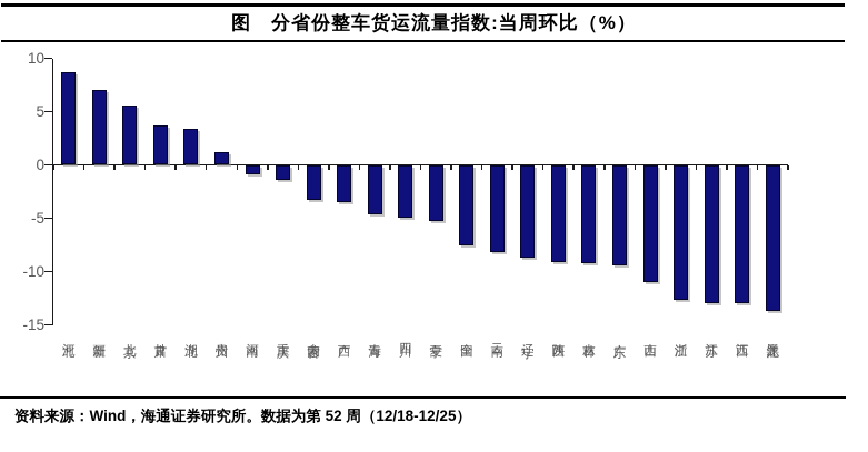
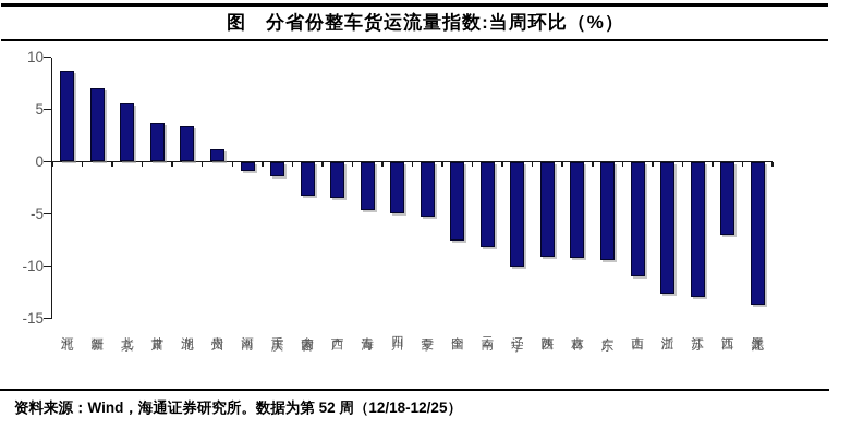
辽宁: -9 -> -10
江西: -13 -> -7
